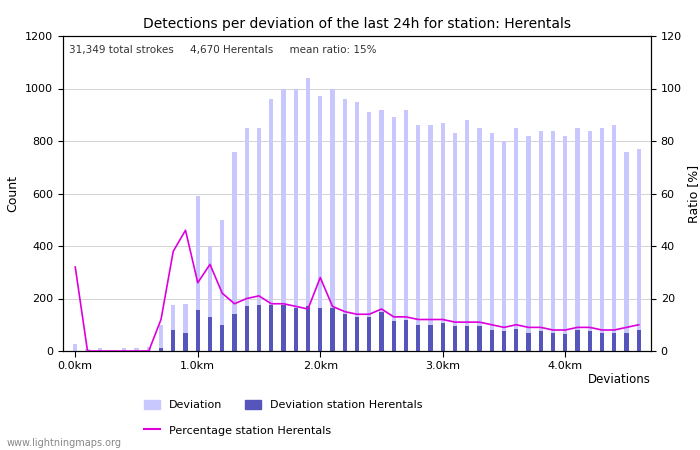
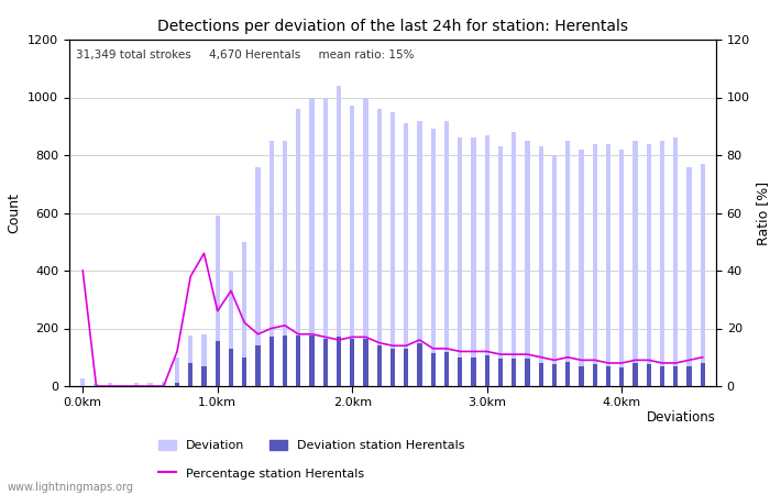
Percentage station Herentals/0.0km: 32 -> 40
Percentage station Herentals/2.0km: 28 -> 17
